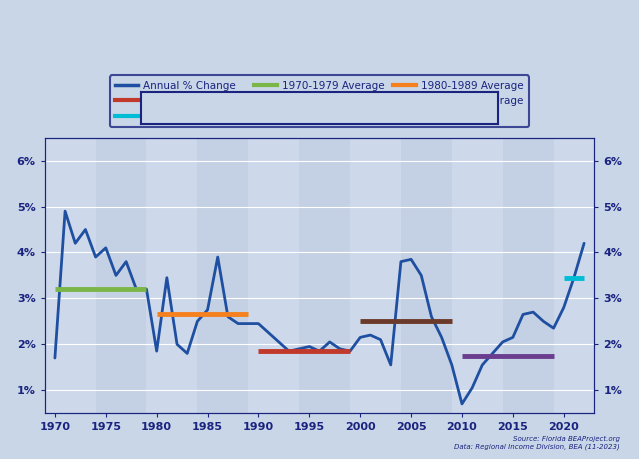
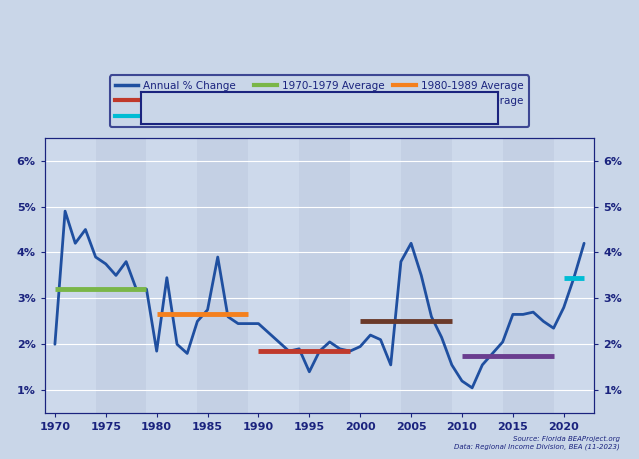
1970: 1.70% -> 2.00%
1975: 4.10% -> 3.75%
1995: 1.95% -> 1.40%
2000: 2.15% -> 1.95%
2005: 3.85% -> 4.20%
2010: 0.70% -> 1.20%
2015: 2.15% -> 2.65%
